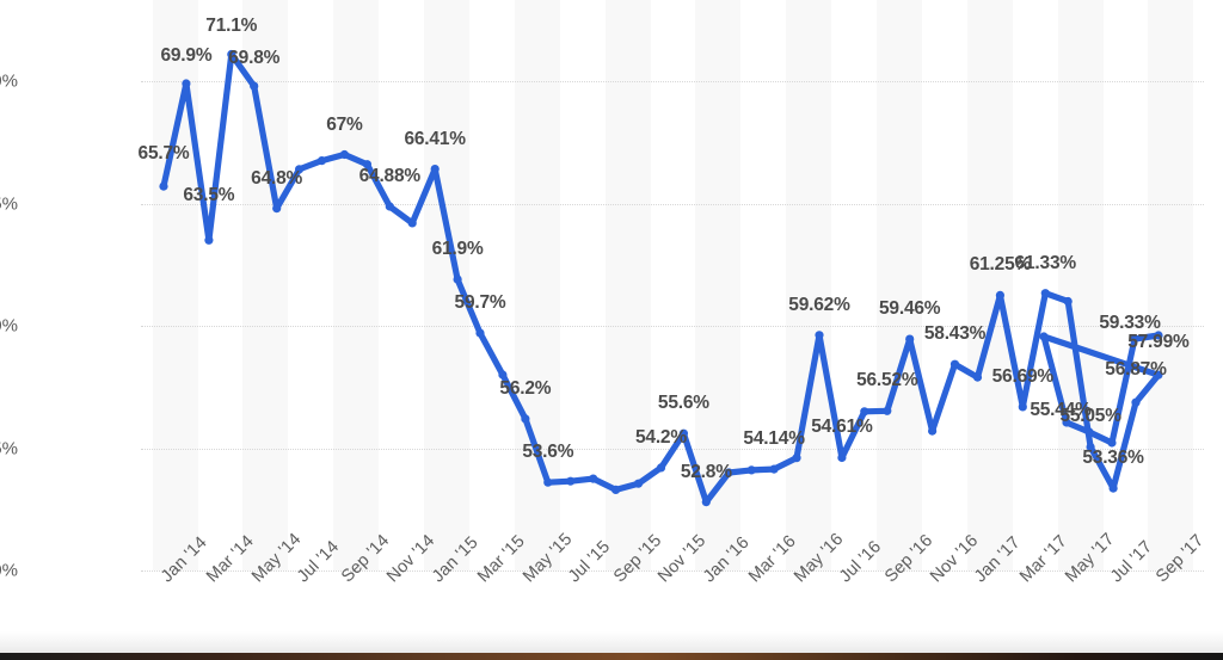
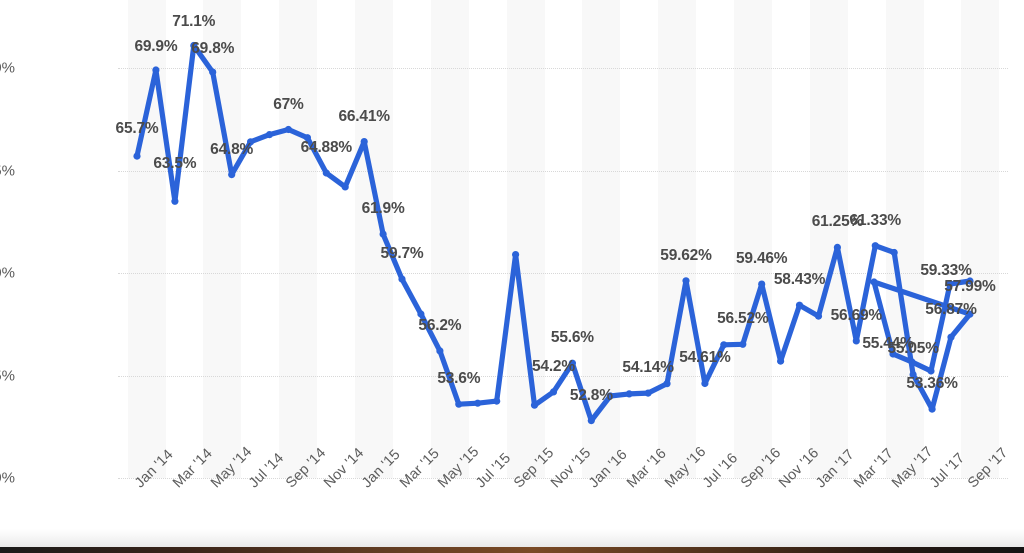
Sep '15: 53.3% -> 60.9%
